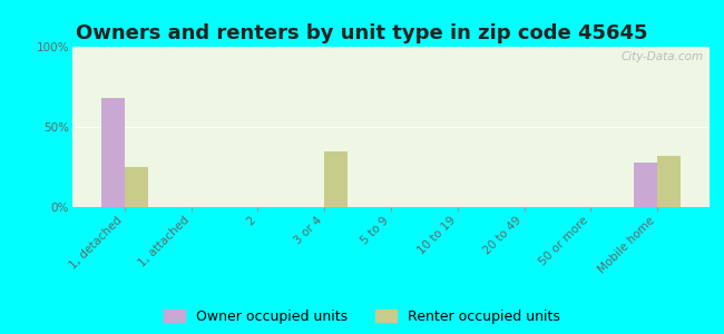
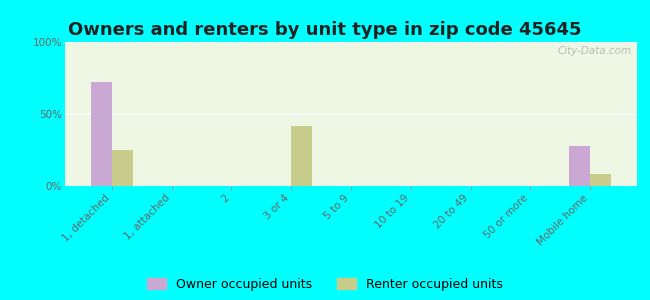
Owner occupied units/1, detached: 68% -> 72%
Renter occupied units/3 or 4: 35% -> 42%
Renter occupied units/Mobile home: 32% -> 8%
